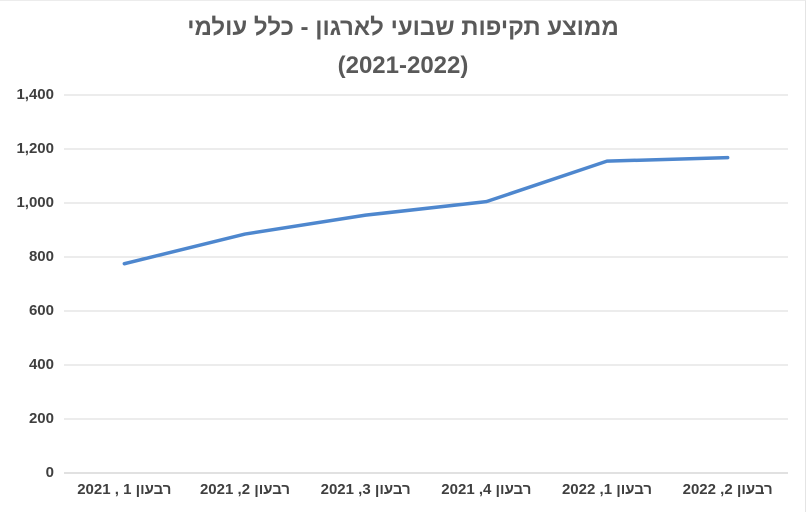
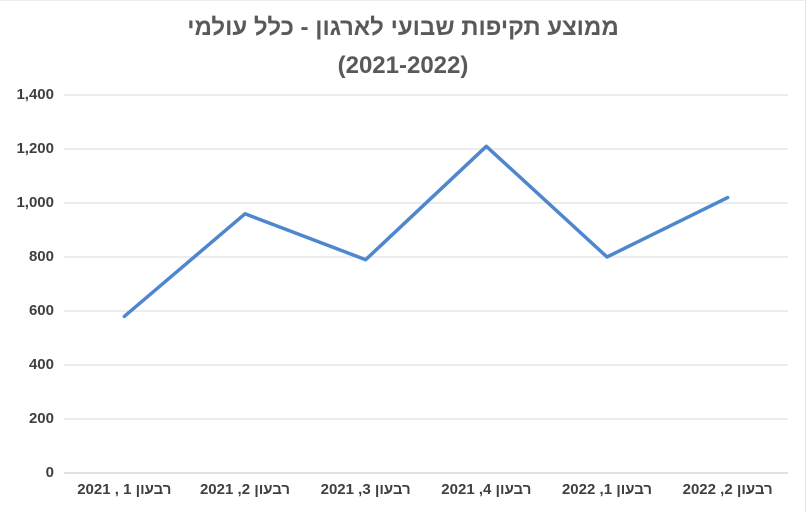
רבעון 1 , 2021: 780 -> 580
רבעון 2, 2021: 880 -> 960
רבעון 3, 2021: 960 -> 790
רבעון 4, 2021: 1000 -> 1210
רבעון 1, 2022: 1160 -> 800
רבעון 2, 2022: 1170 -> 1020
